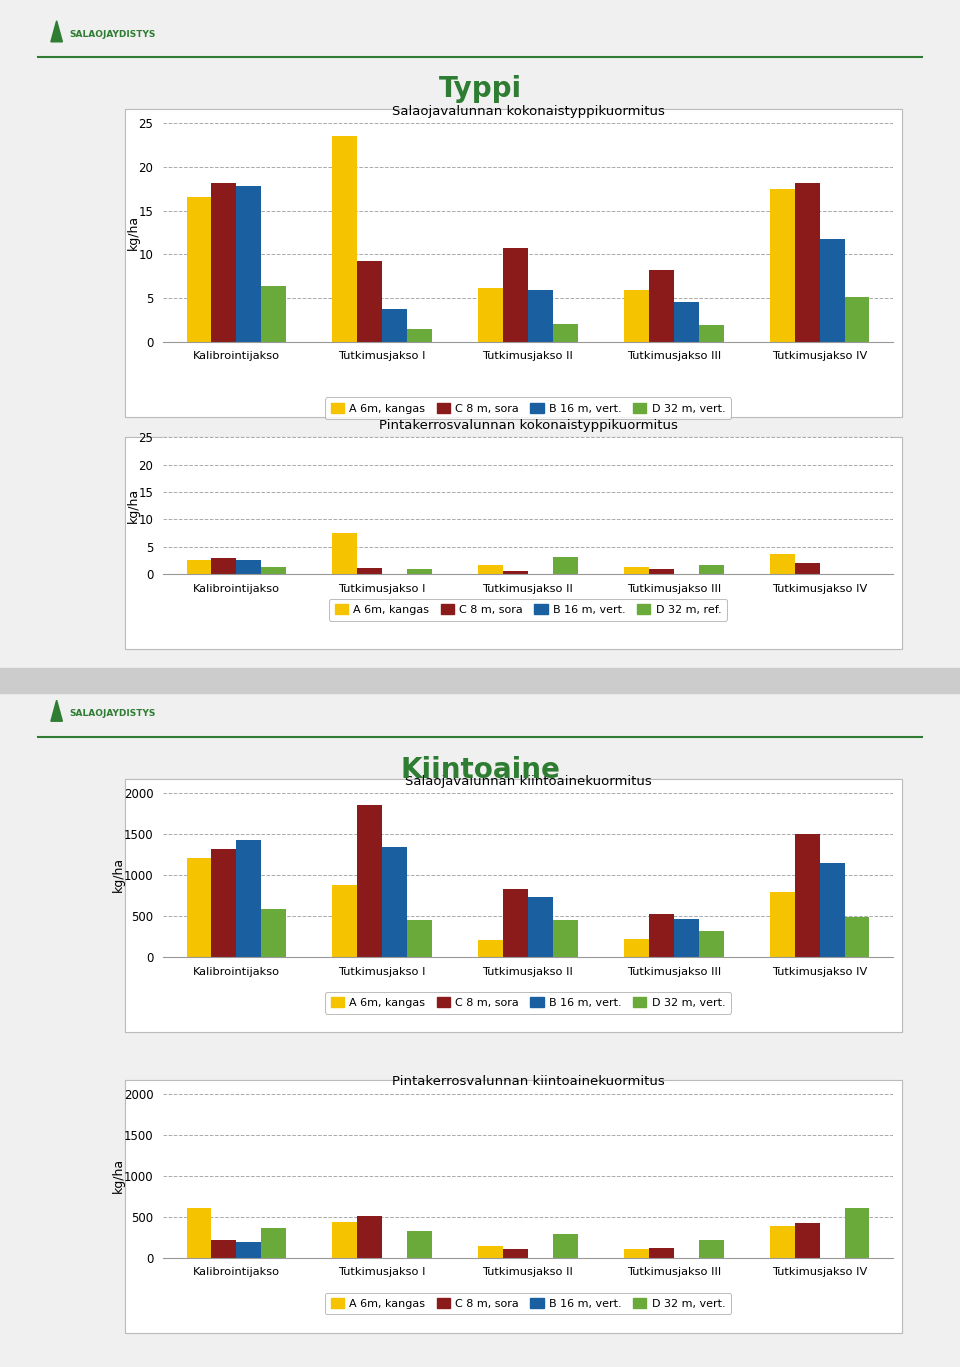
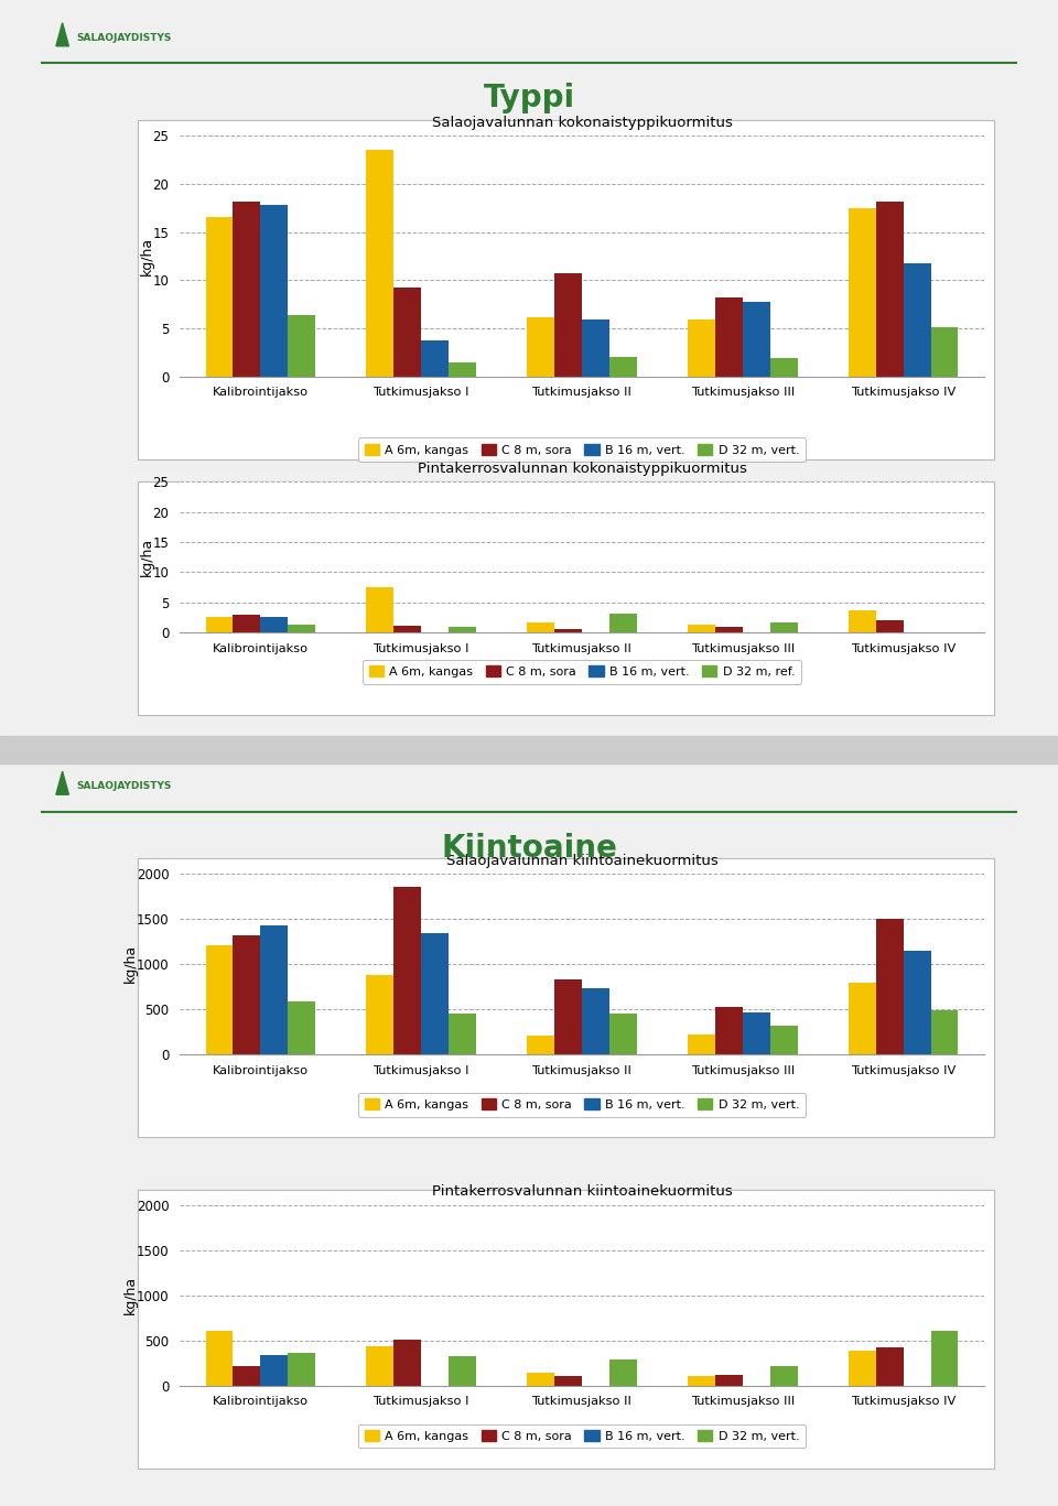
Salaojavalunnan kokonaistyppikuormitus/B 16 m, vert./Tutkimusjakso III: 4.5 -> 7.8
Pintakerrosvalunnan kiintoainekuormitus/B 16 m, vert./Kalibrointijakso: 180 -> 340
